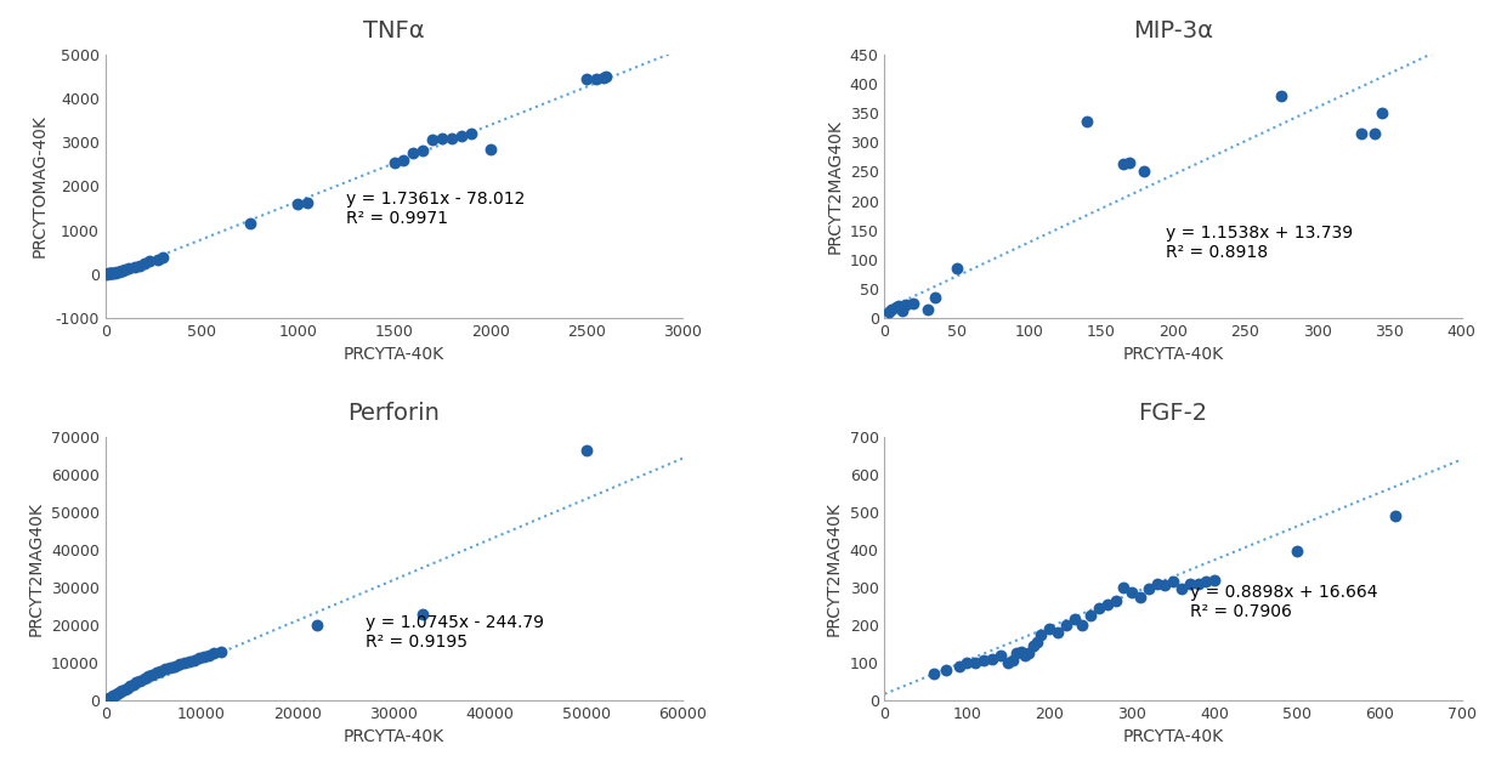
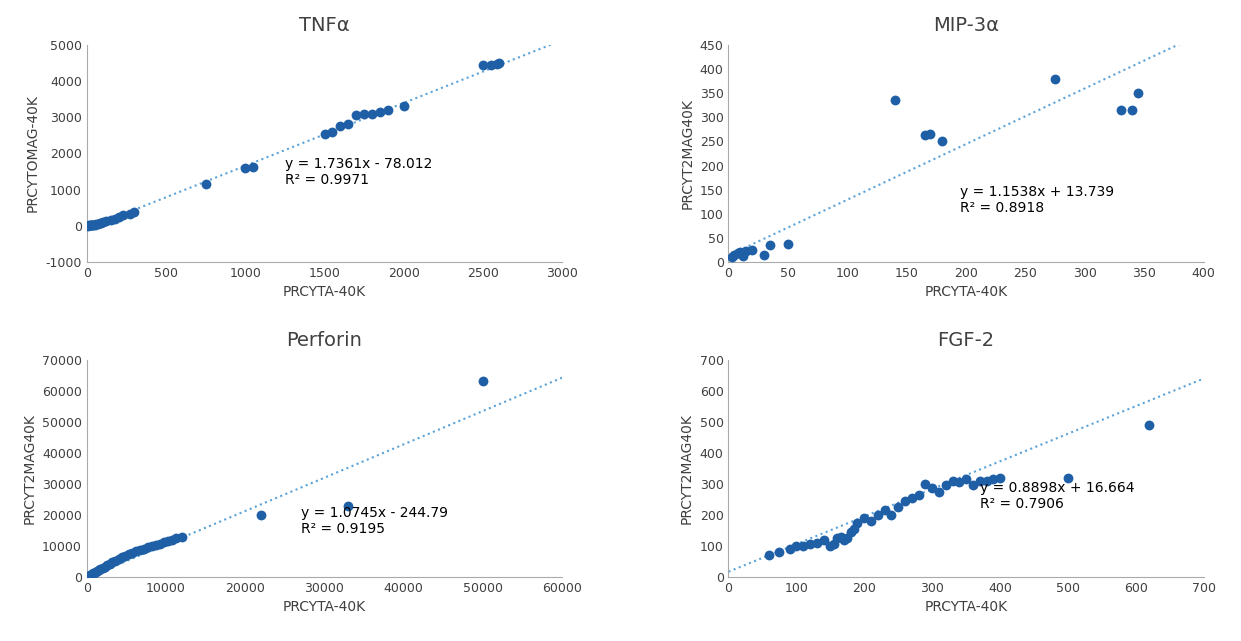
TNFα/2000: 2850 -> 3300
MIP-3α/50: 85 -> 38
Perforin/50000: 66500 -> 63000
FGF-2/500: 395 -> 320
